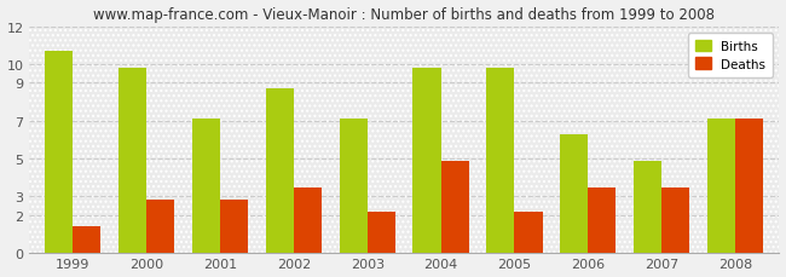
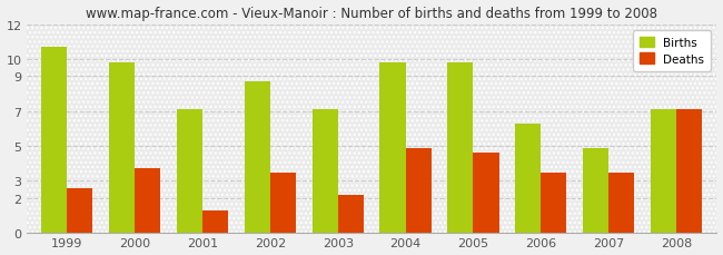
Deaths/1999: 1.4 -> 2.6
Deaths/2000: 2.8 -> 3.7
Deaths/2001: 2.8 -> 1.3
Deaths/2005: 2.2 -> 4.6
